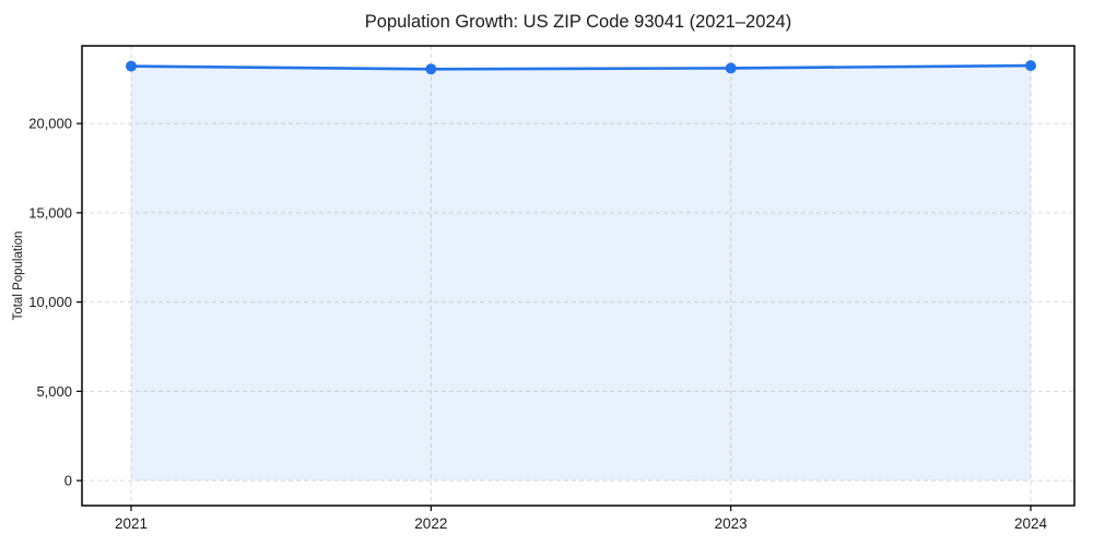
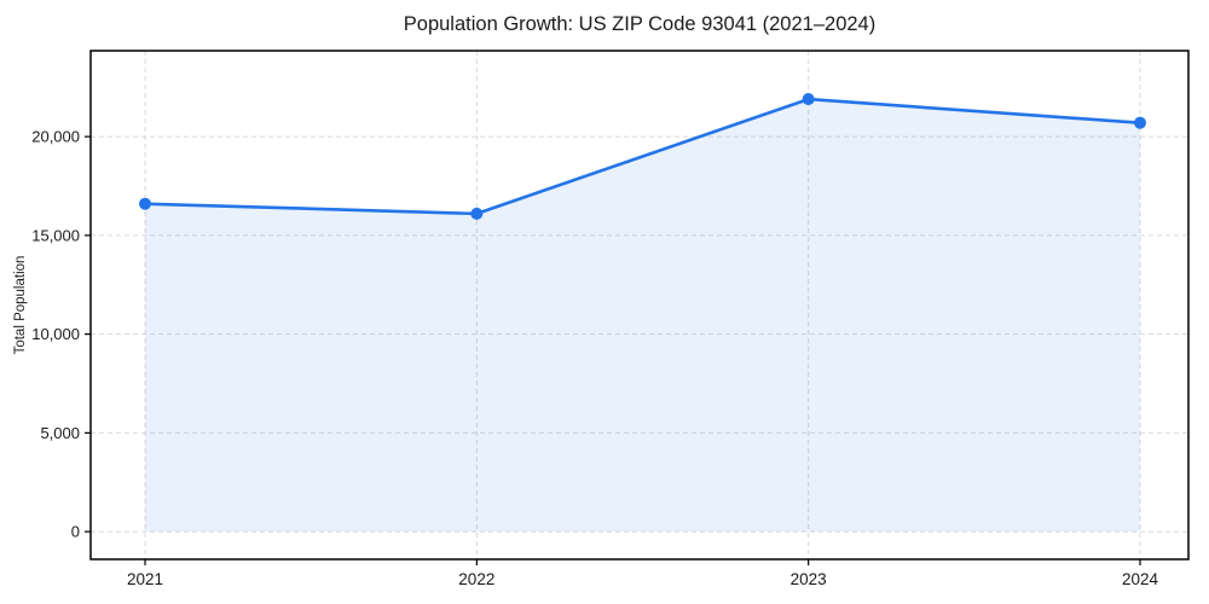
2021: 23200 -> 16600
2022: 23000 -> 16100
2023: 23100 -> 21900
2024: 23200 -> 20700
